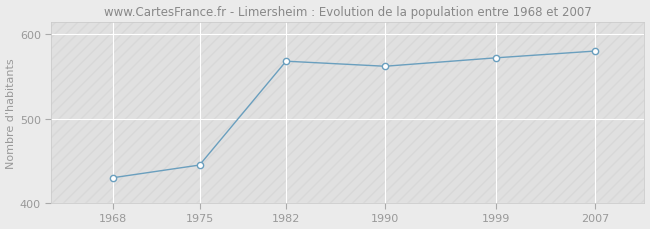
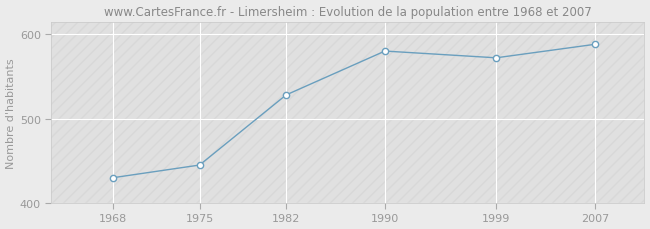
1982: 568 -> 528
1990: 562 -> 580
2007: 580 -> 588
